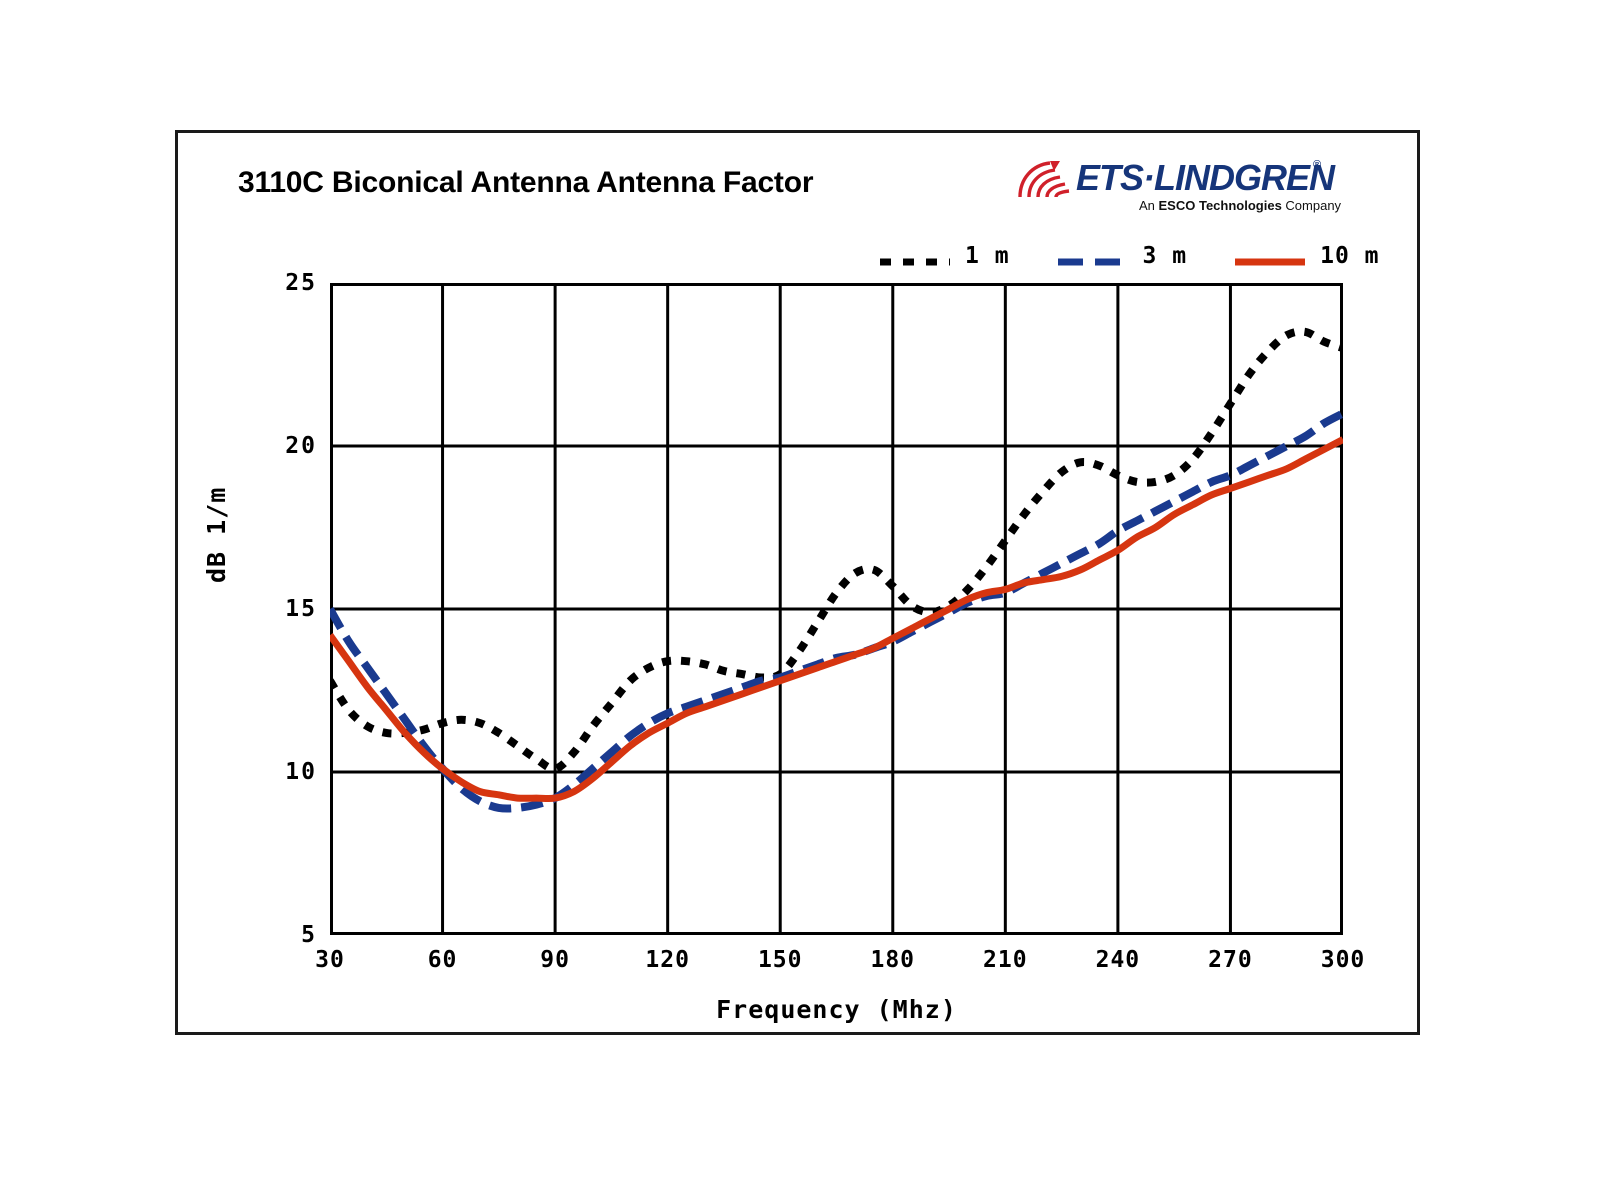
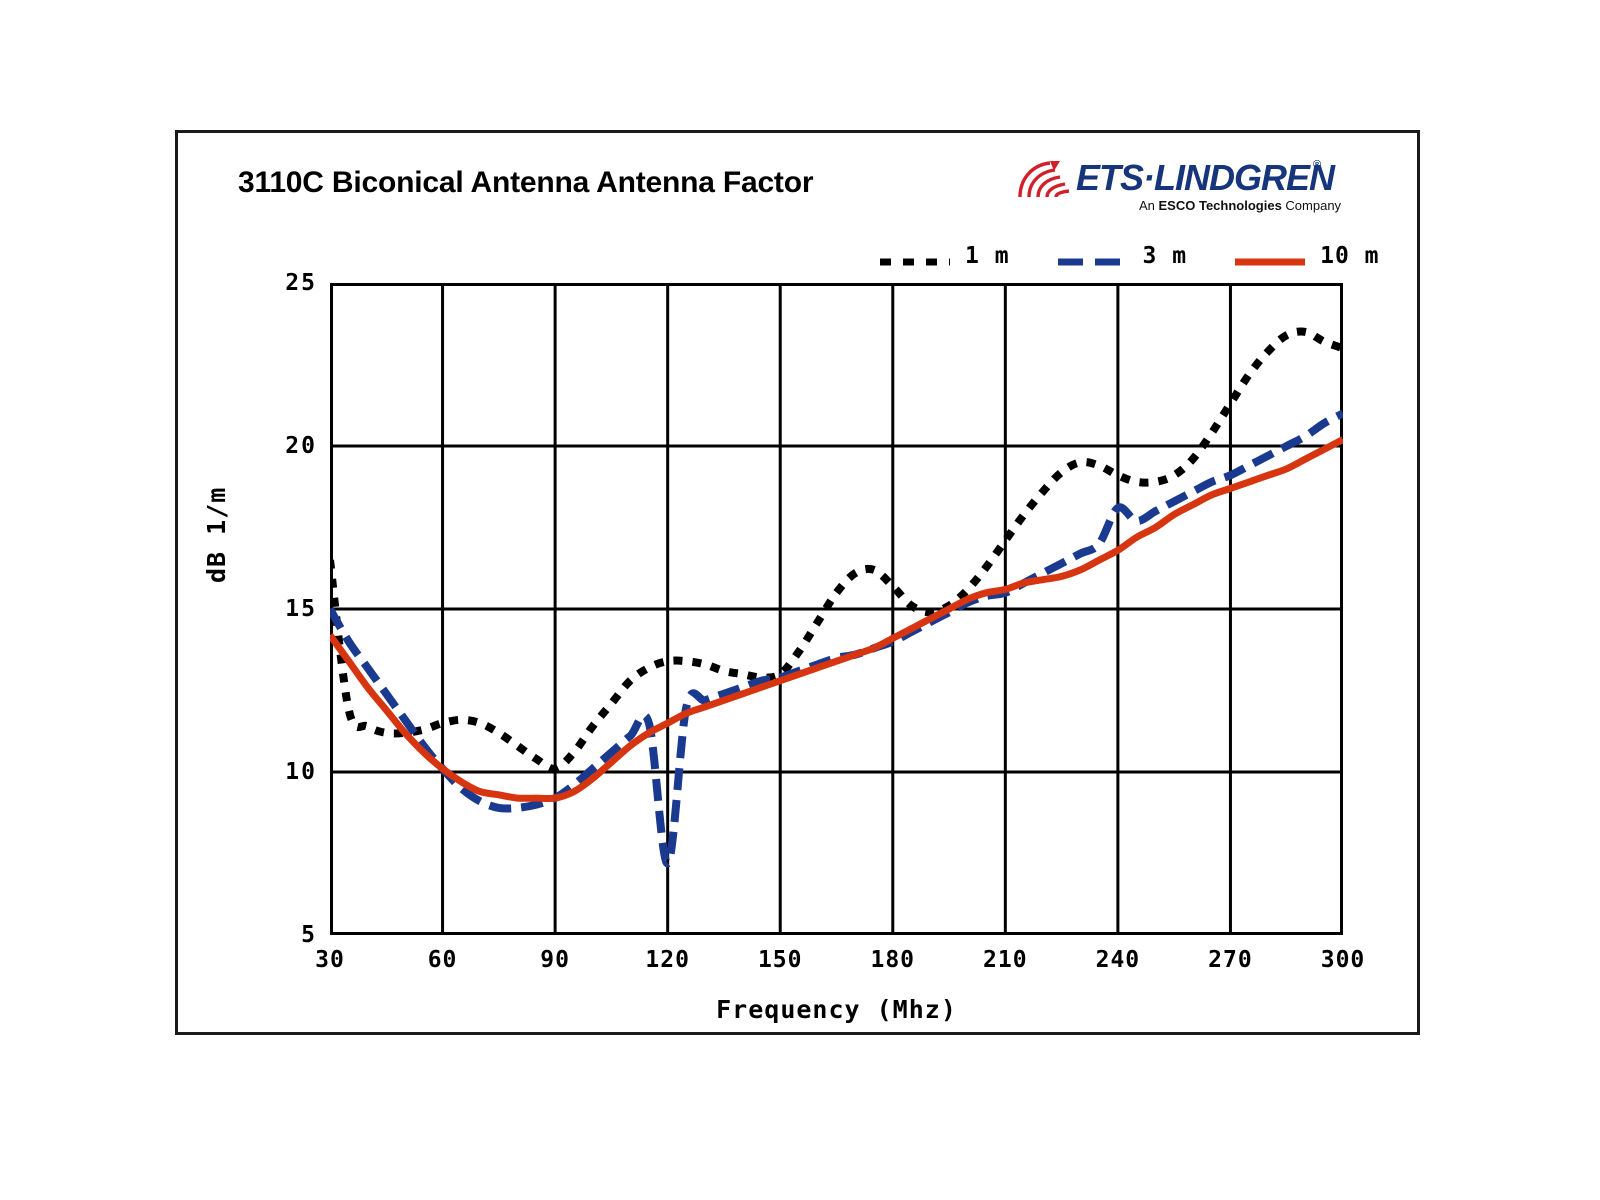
1 m/30: 12.8 -> 16.5
3 m/120: 11.8 -> 7.2
3 m/240: 17.4 -> 18.1
